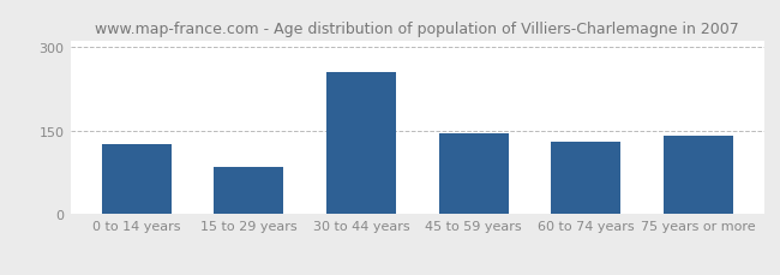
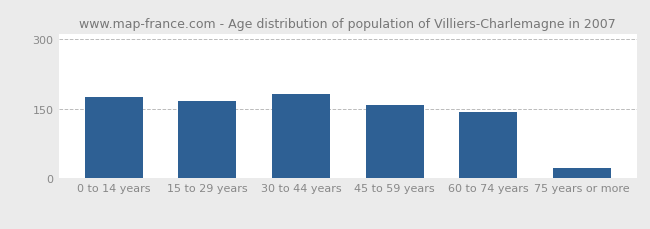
0 to 14 years: 125 -> 175
15 to 29 years: 85 -> 167
30 to 44 years: 255 -> 182
45 to 59 years: 145 -> 159
60 to 74 years: 130 -> 144
75 years or more: 140 -> 22
